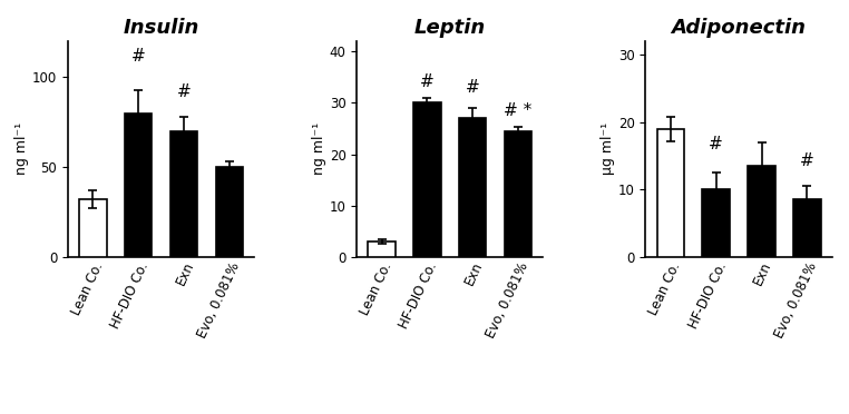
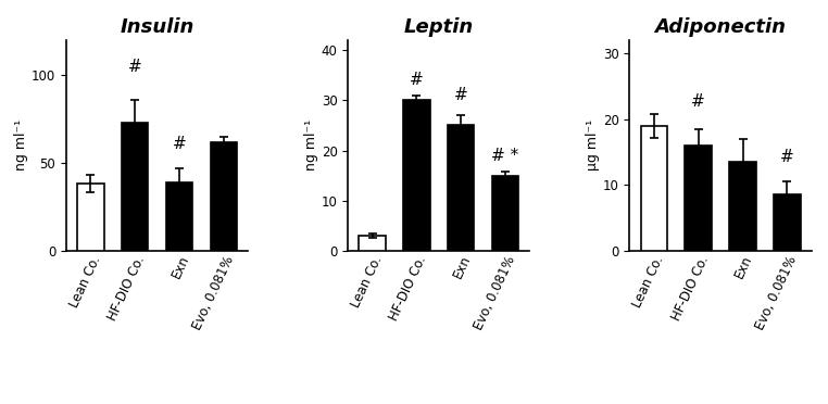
Insulin/Lean Co.: 32 -> 38
Insulin/HF-DIO Co.: 80 -> 73
Insulin/Exn: 70 -> 39
Insulin/Evo, 0.081%: 50 -> 62
Leptin/Exn: 27.0 -> 25.0
Leptin/Evo, 0.081%: 24.5 -> 15.0
Adiponectin/HF-DIO Co.: 10.0 -> 16.0
